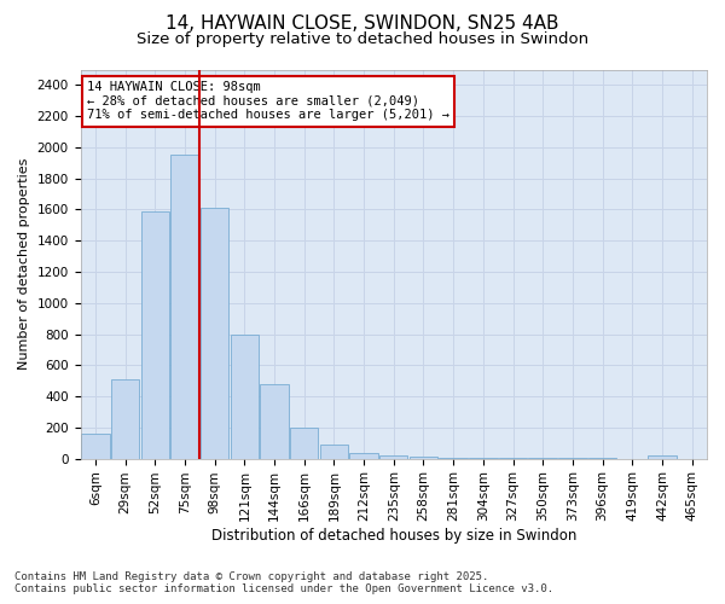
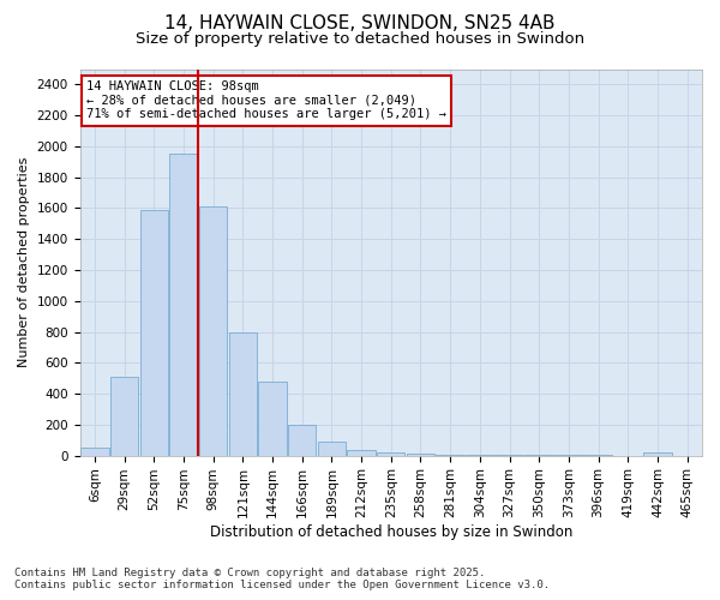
6sqm: 160 -> 50
